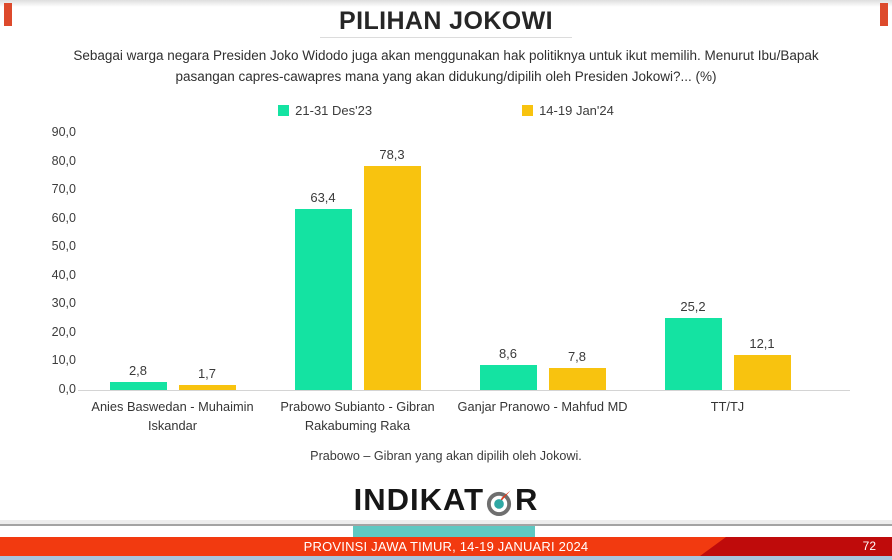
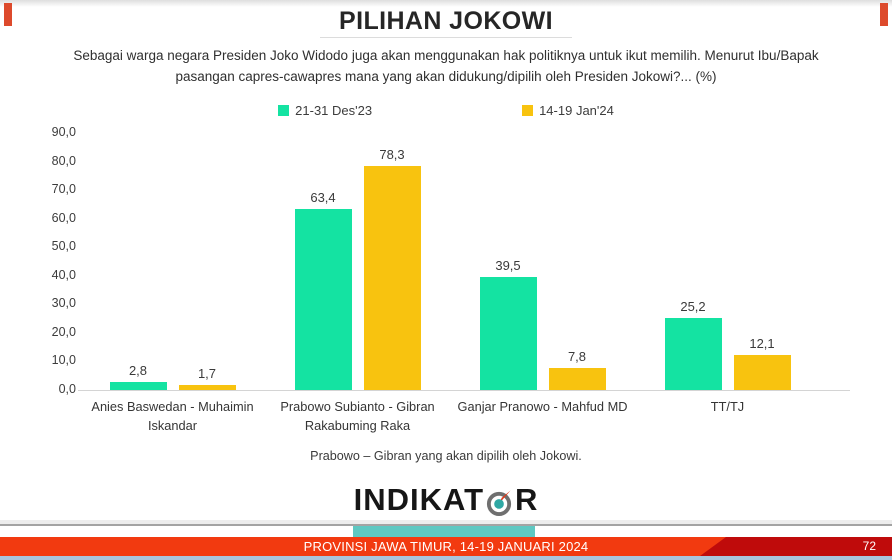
21-31 Des'23/Ganjar Pranowo - Mahfud MD: 8,6 -> 39,5
